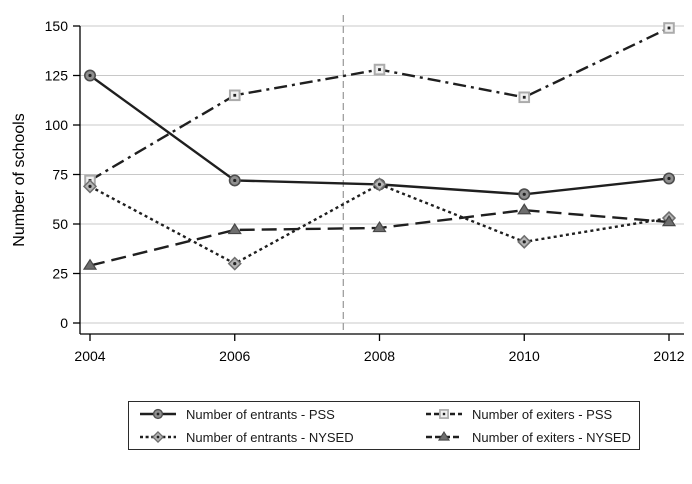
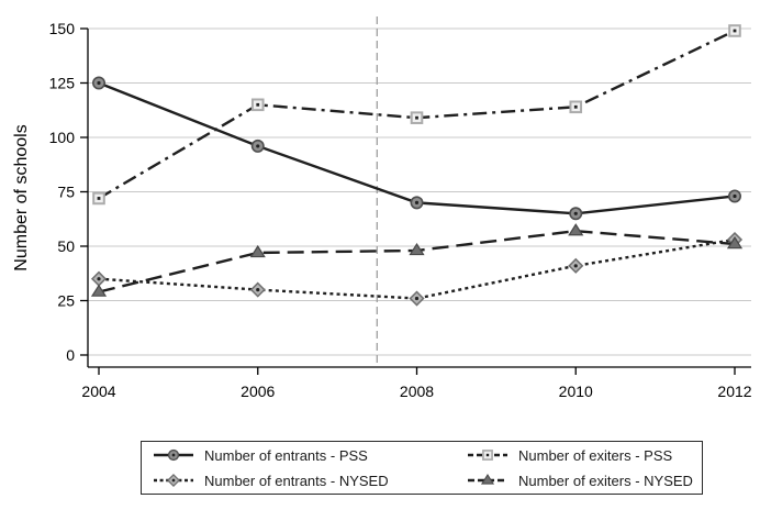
Number of entrants - NYSED/2004: 69 -> 35
Number of entrants - PSS/2006: 72 -> 96
Number of exiters - PSS/2008: 128 -> 109
Number of entrants - NYSED/2008: 70 -> 26
